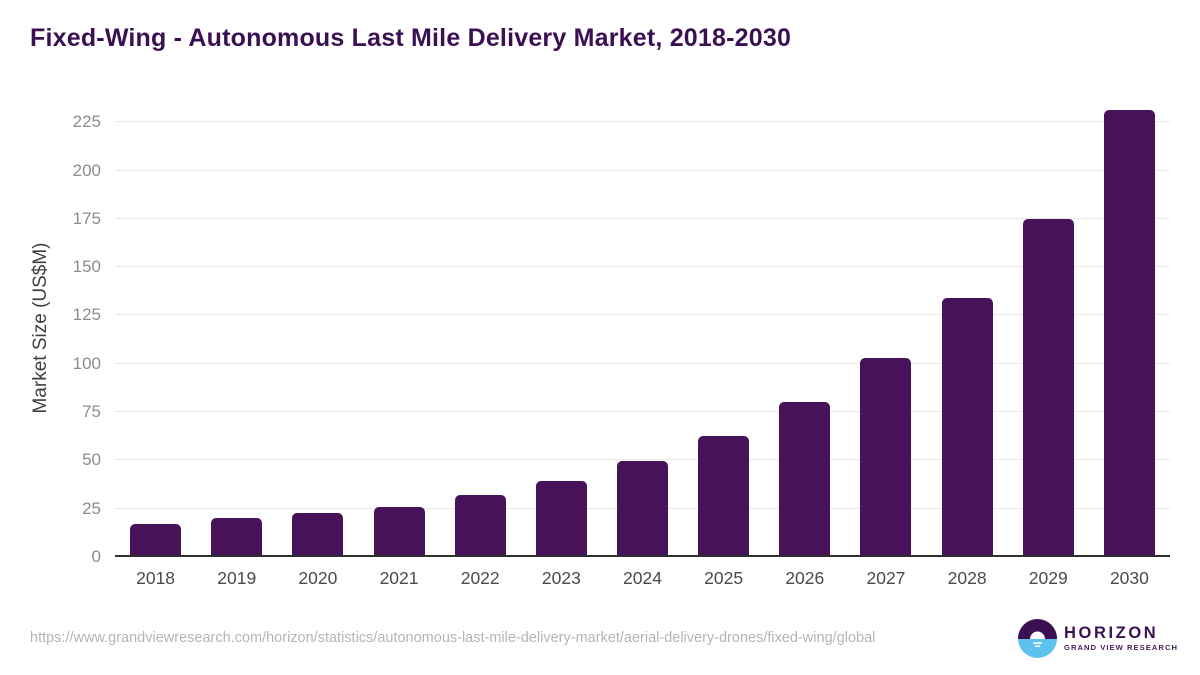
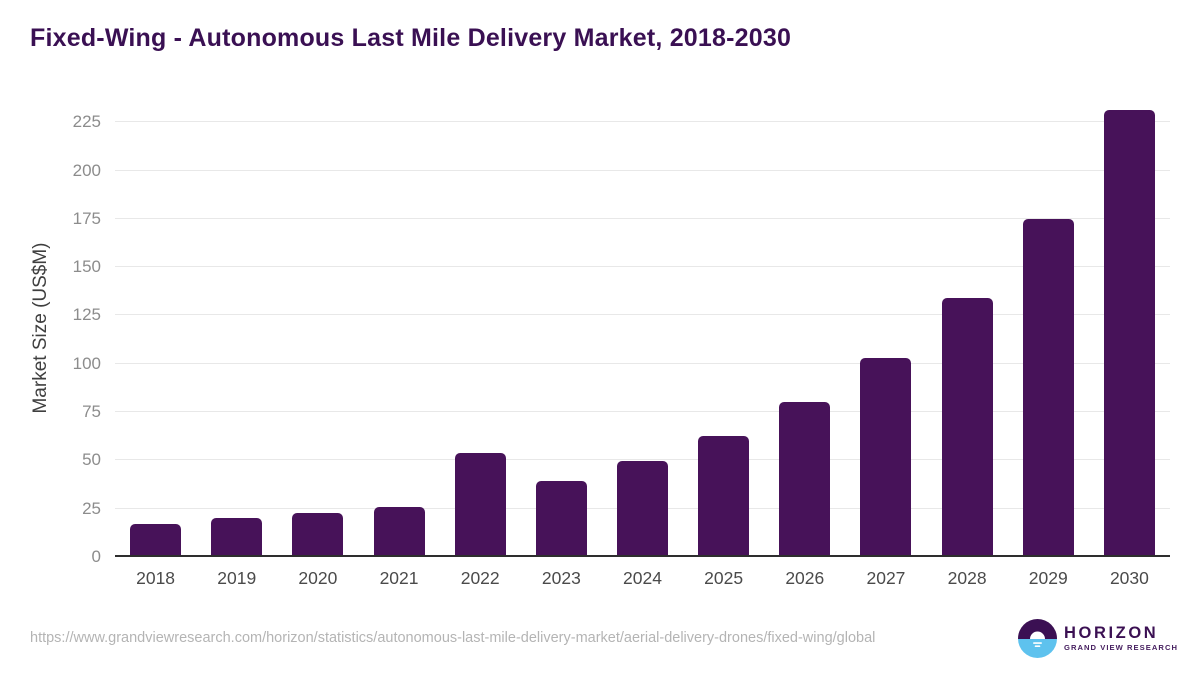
2022: 32 -> 54
